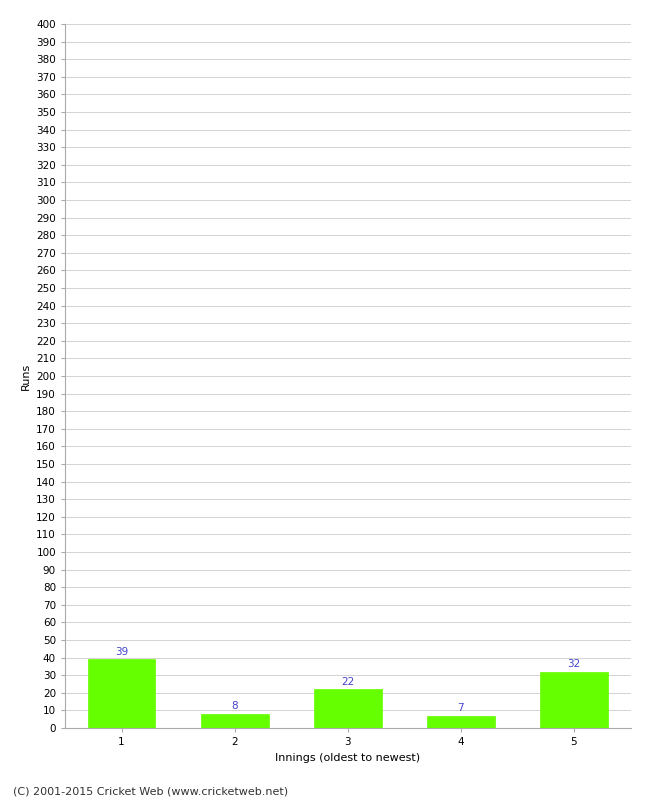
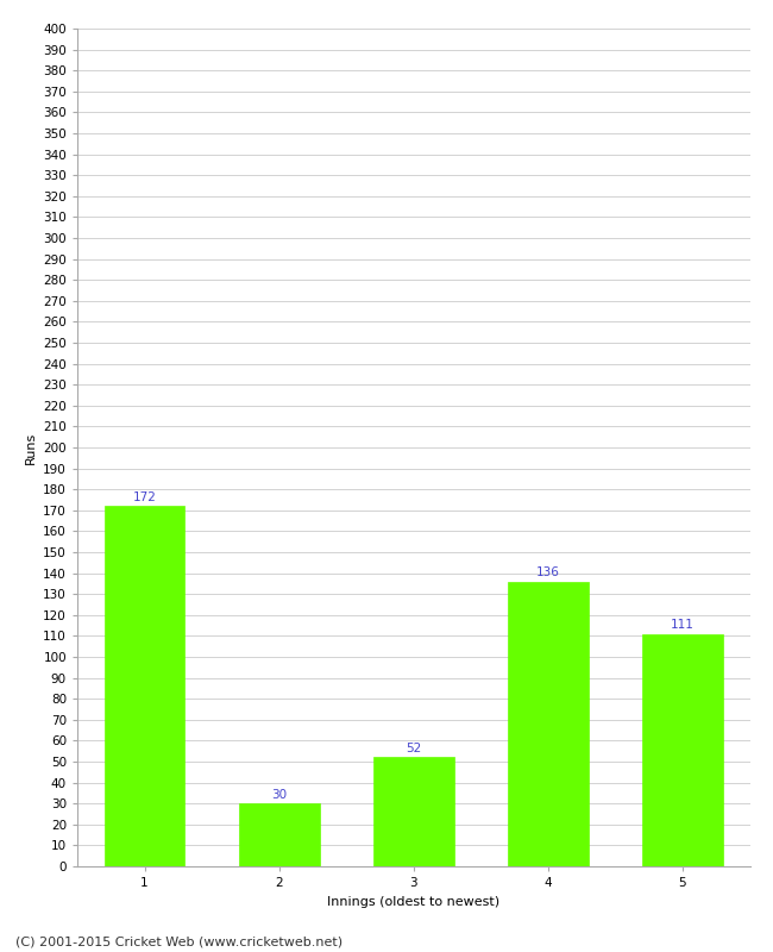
1: 39 -> 172
2: 8 -> 30
3: 22 -> 52
4: 7 -> 136
5: 32 -> 111
